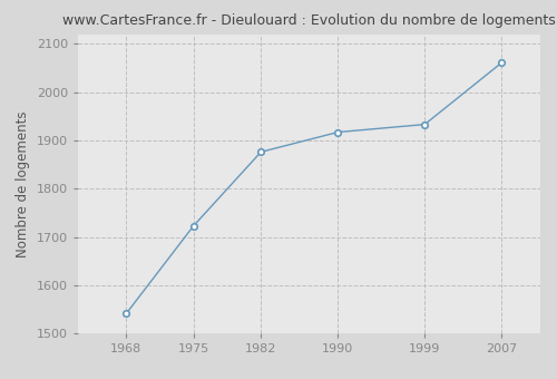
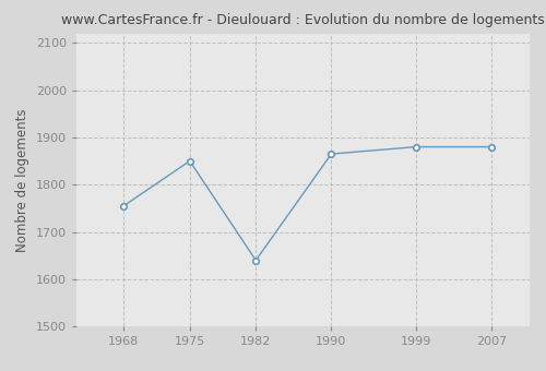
1968: 1541 -> 1755
1975: 1723 -> 1850
1982: 1876 -> 1640
1990: 1917 -> 1865
1999: 1933 -> 1880
2007: 2061 -> 1880
